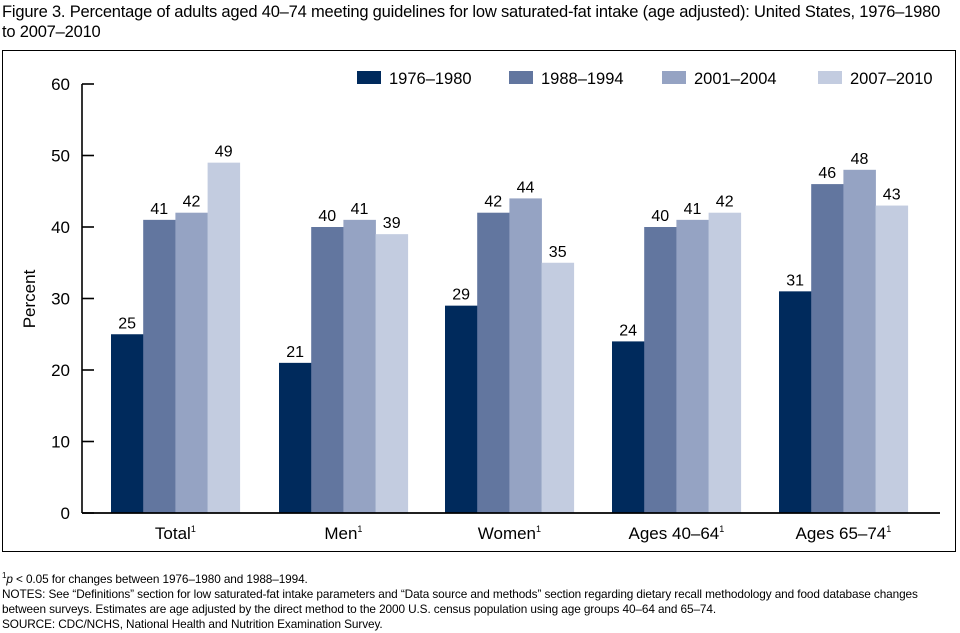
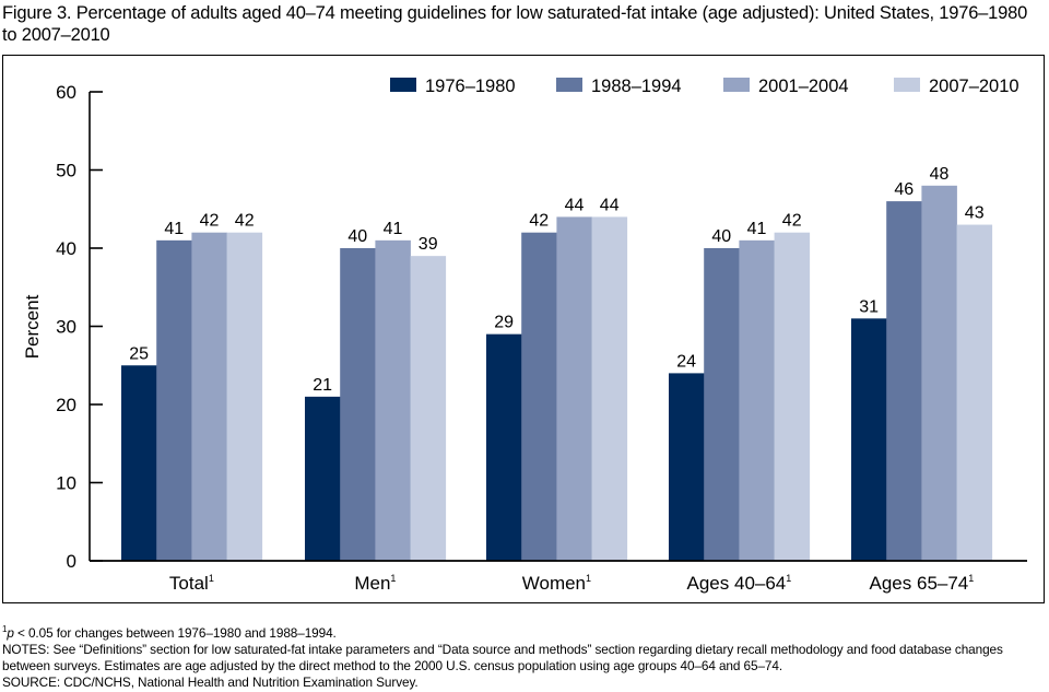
2007–2010/Total: 49 -> 42
2007–2010/Women: 35 -> 44
